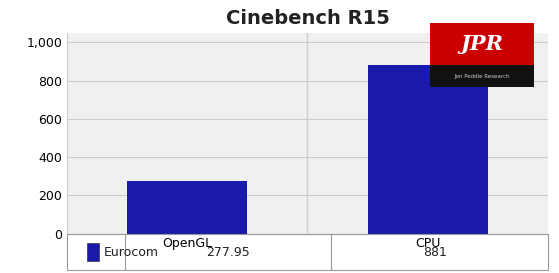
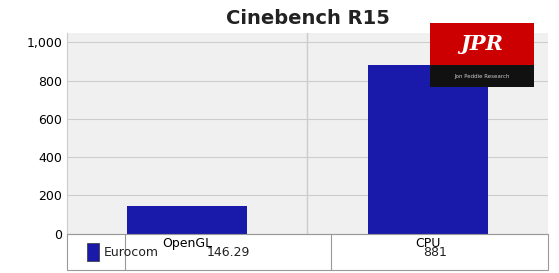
OpenGL: 277.95 -> 146.29
